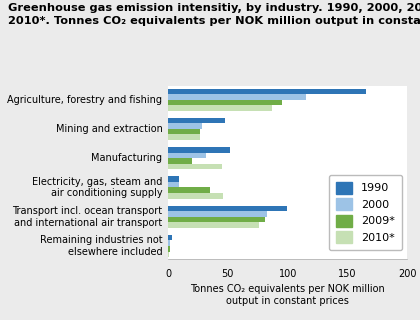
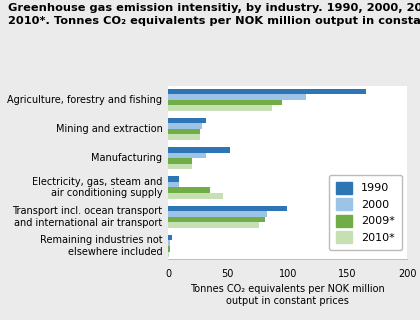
1990/Mining and extraction: 48 -> 32
2010*/Manufacturing: 45 -> 20
